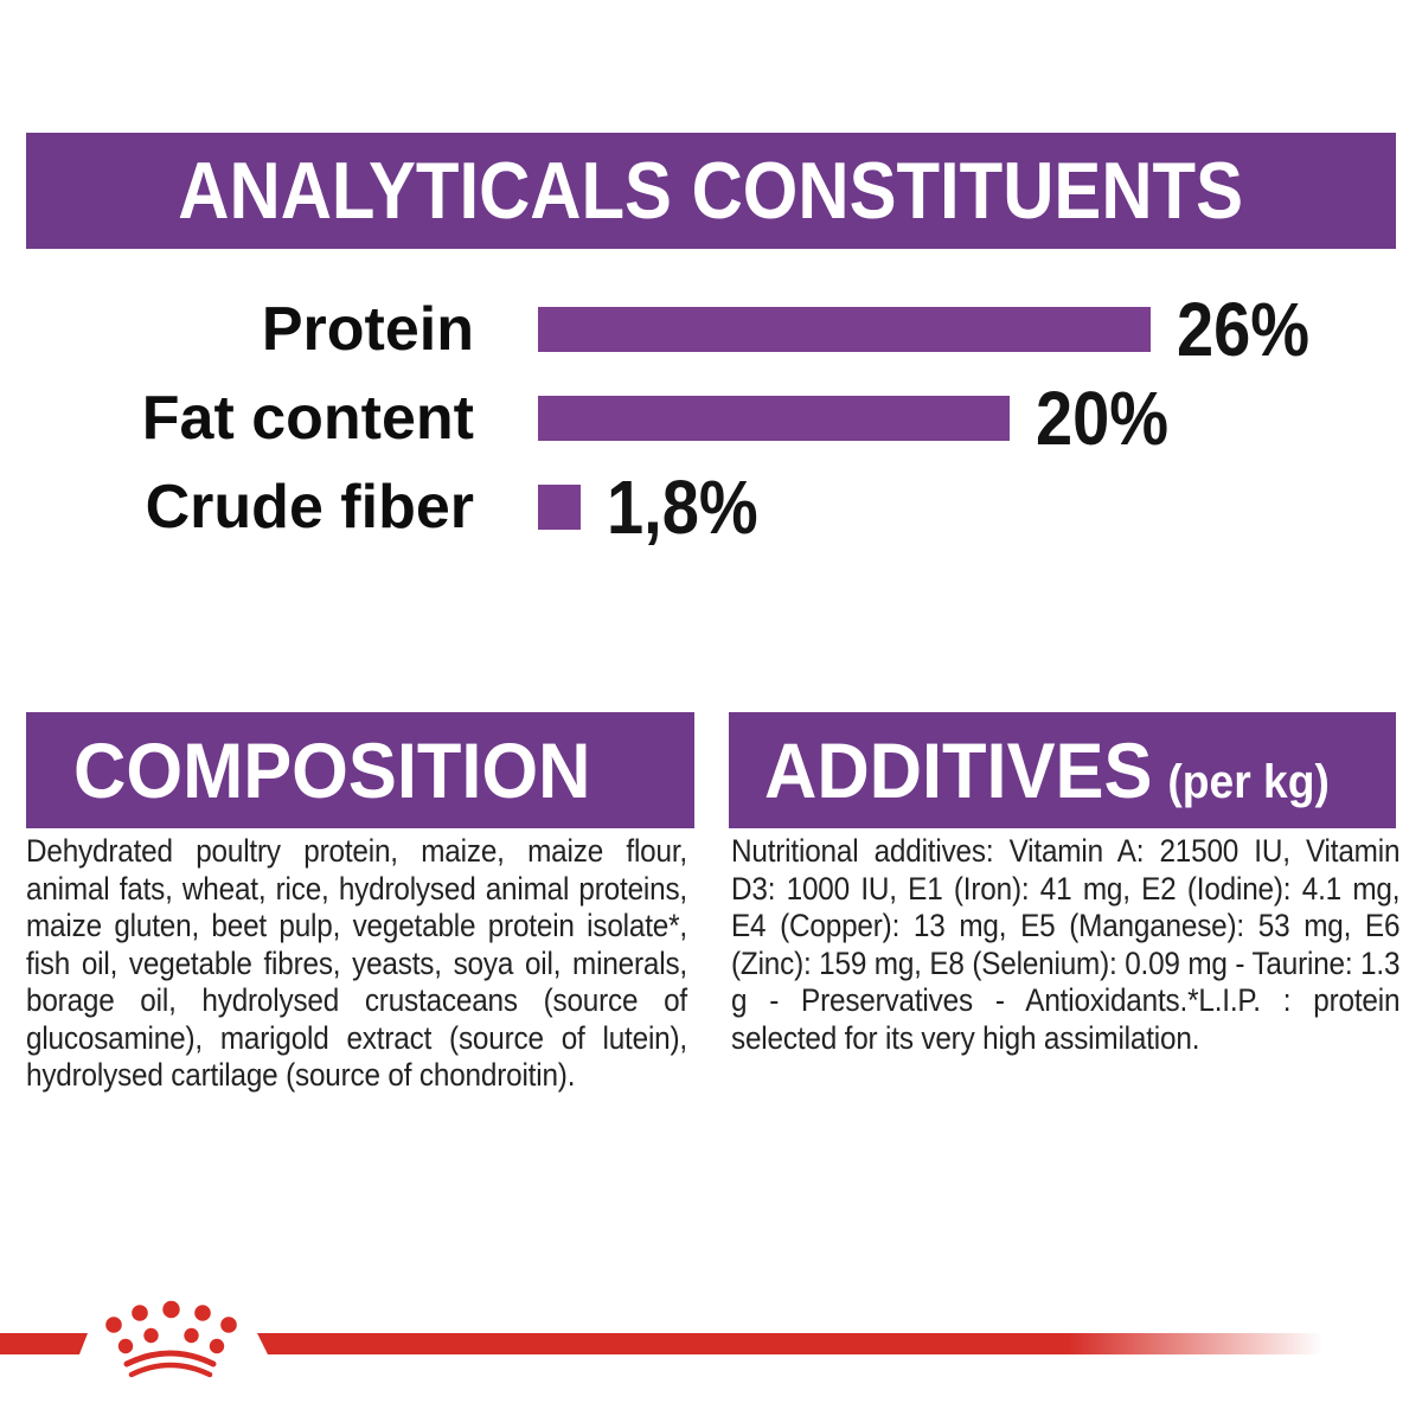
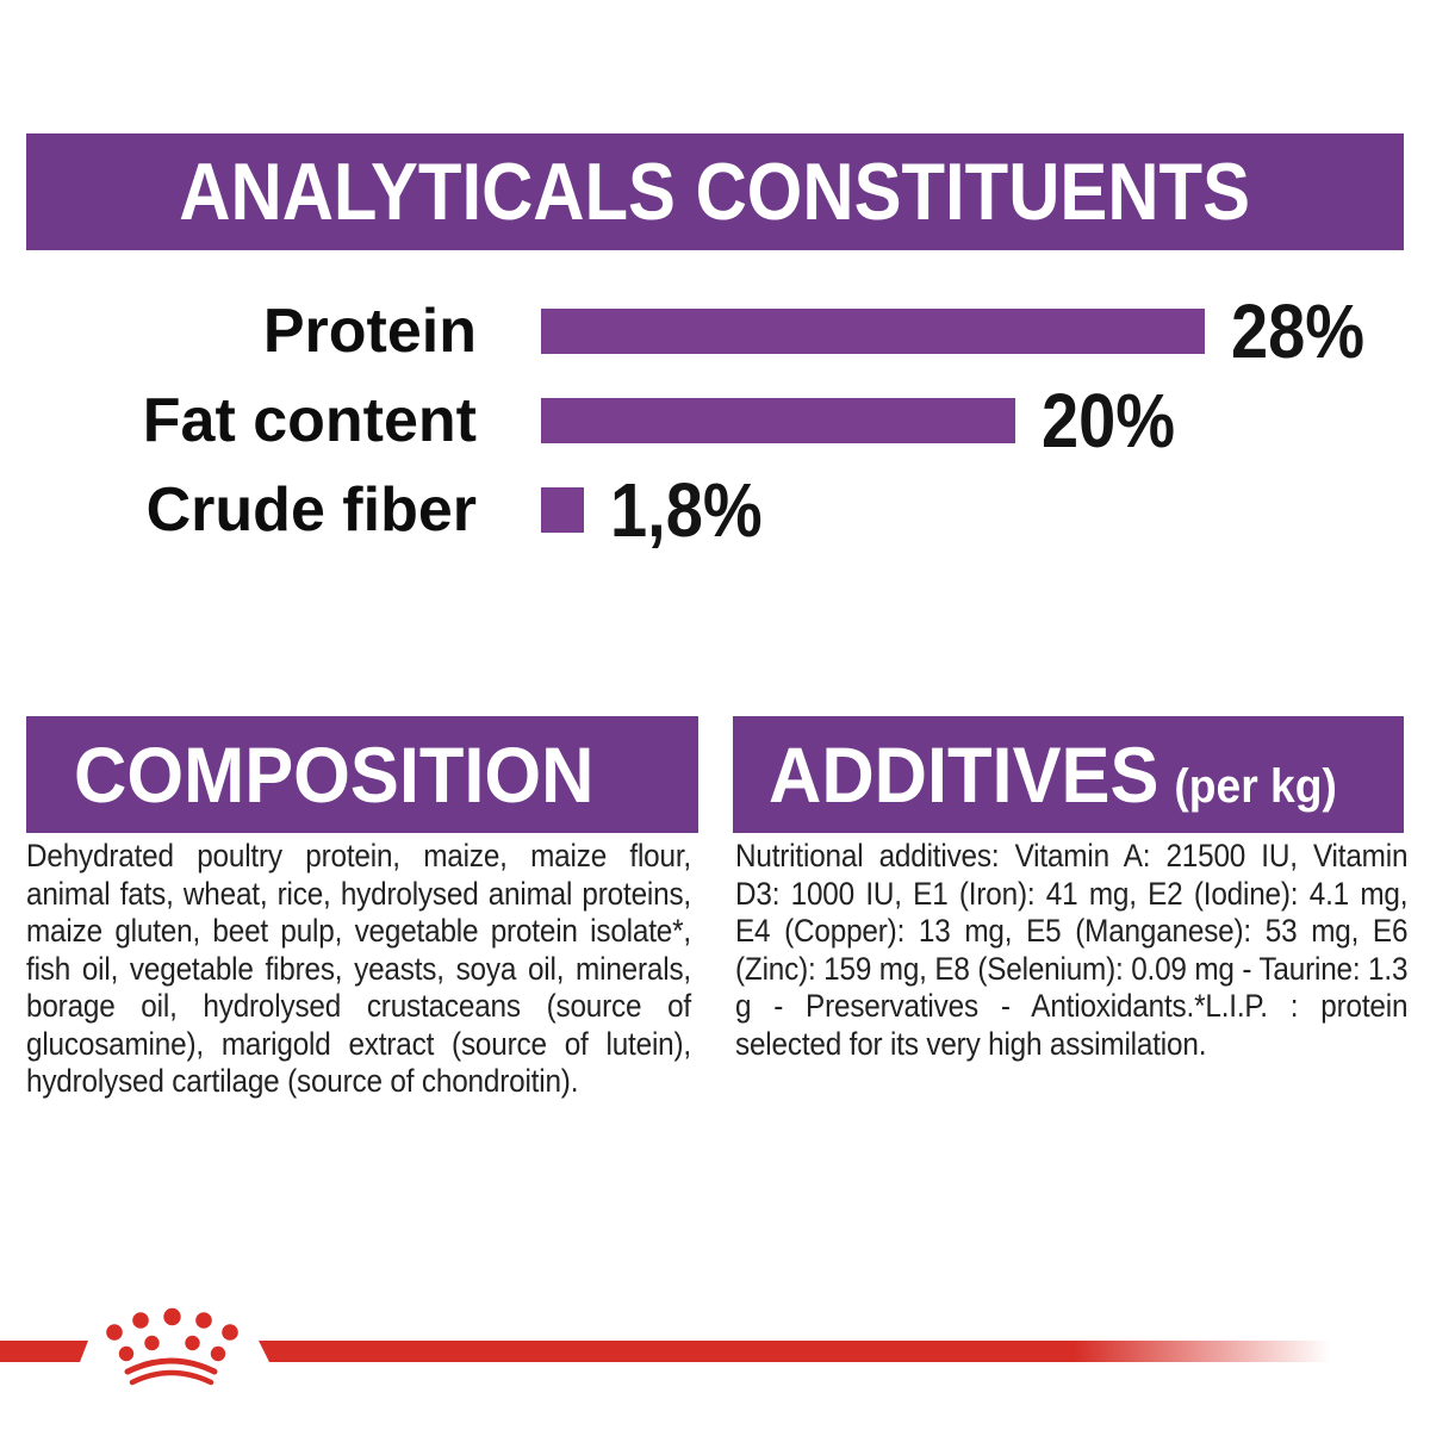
Protein: 26% -> 28%
